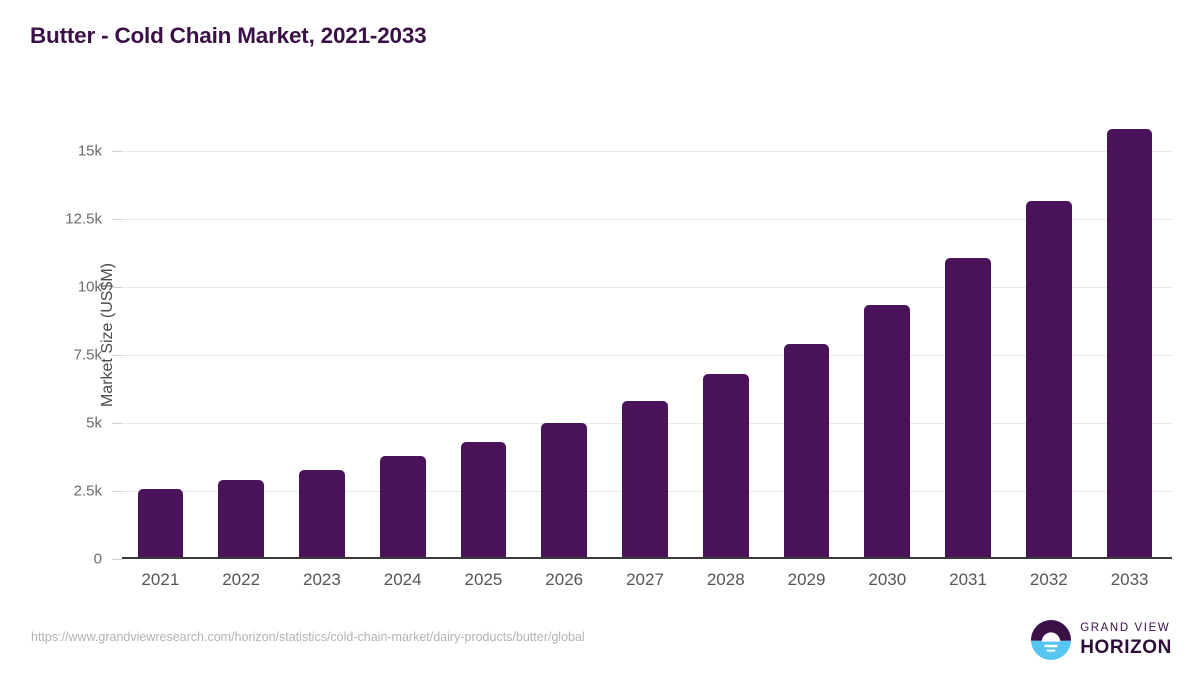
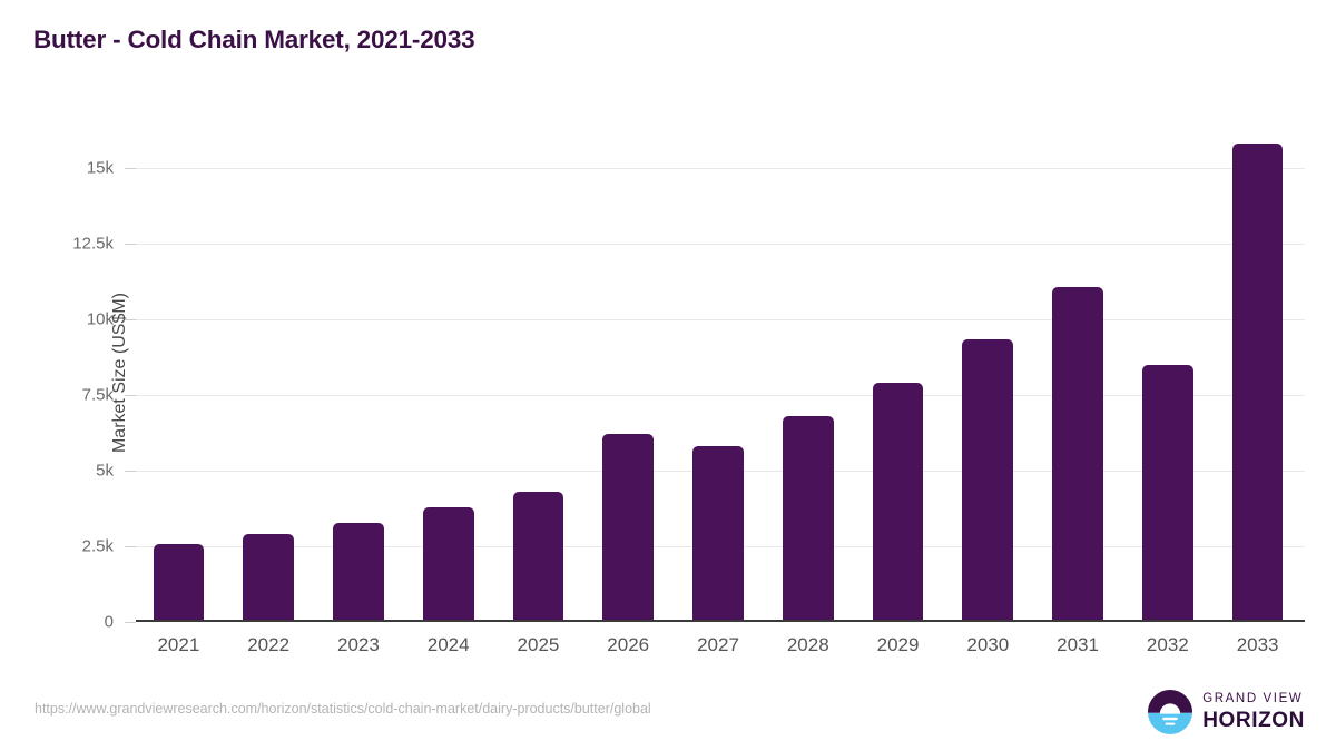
2026: 5.0k -> 6.2k
2032: 13.2k -> 8.5k
